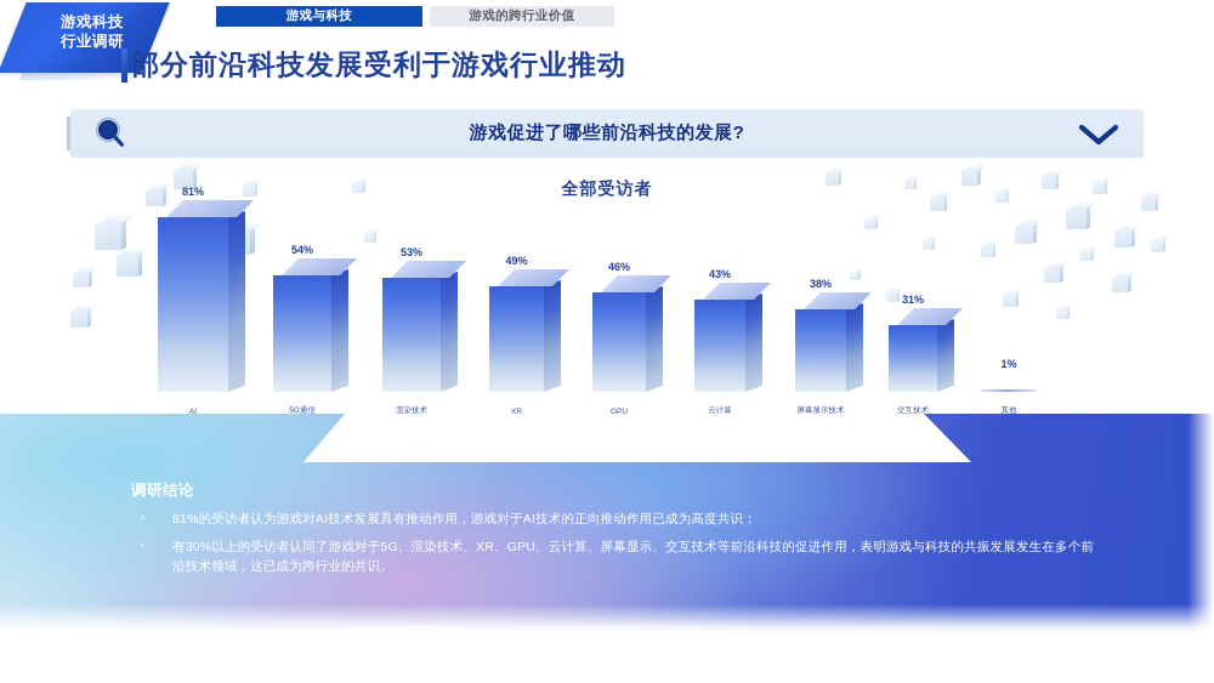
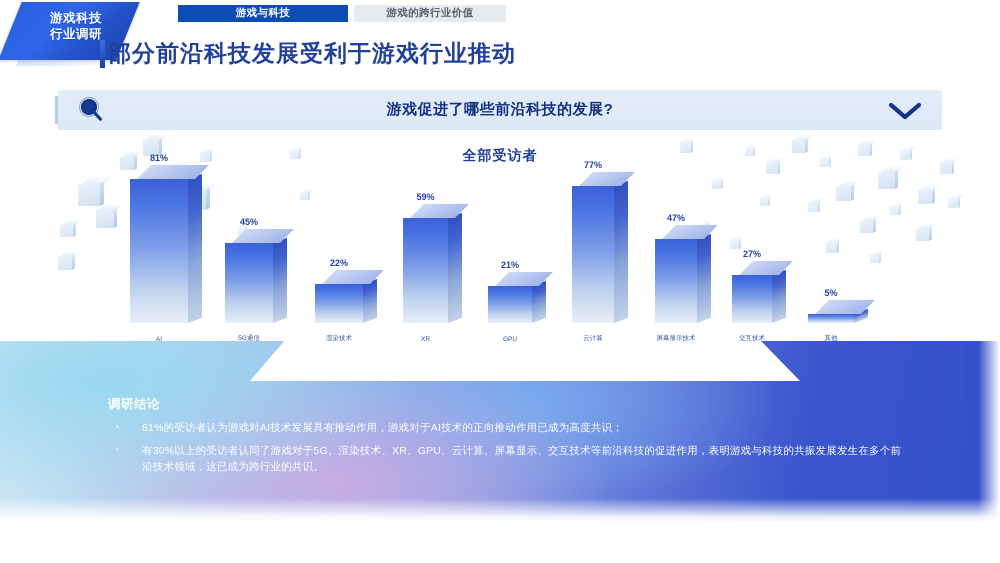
5G通信: 54% -> 45%
渲染技术: 53% -> 22%
XR: 49% -> 59%
GPU: 46% -> 21%
云计算: 43% -> 77%
屏幕显示技术: 38% -> 47%
交互技术: 31% -> 27%
其他: 1% -> 5%
